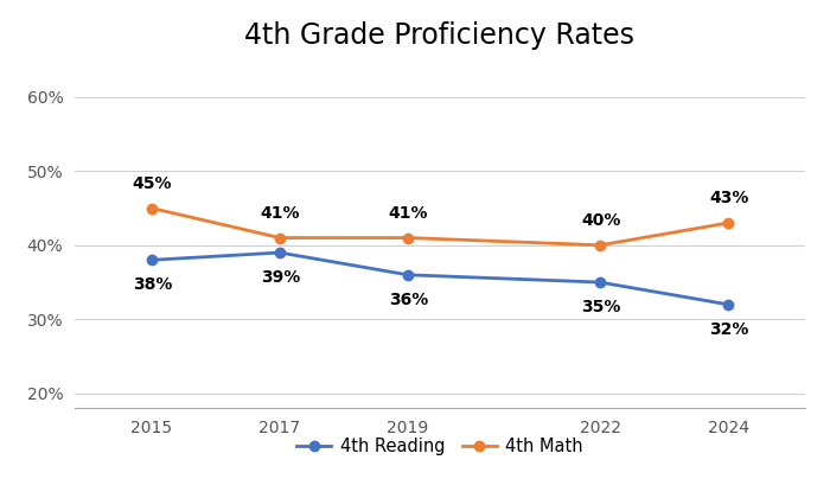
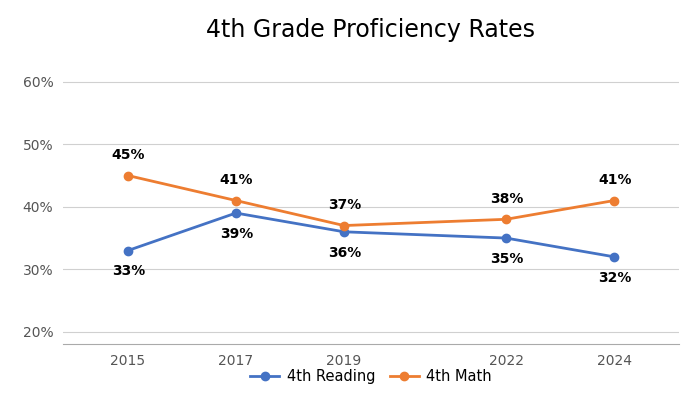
4th Reading/2015: 38% -> 33%
4th Math/2019: 41% -> 37%
4th Math/2022: 40% -> 38%
4th Math/2024: 43% -> 41%
